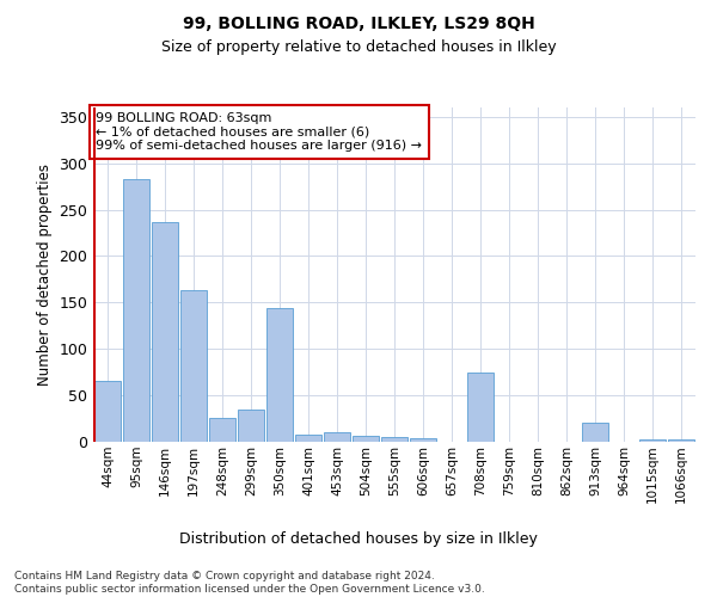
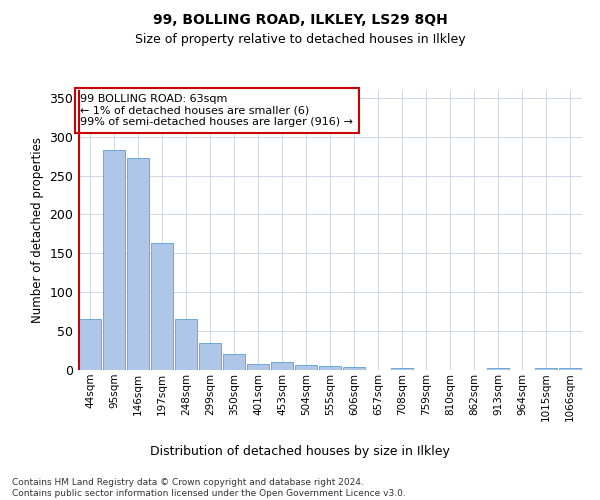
146sqm: 236 -> 273
248sqm: 26 -> 65
350sqm: 144 -> 20
708sqm: 74 -> 3
913sqm: 20 -> 3
